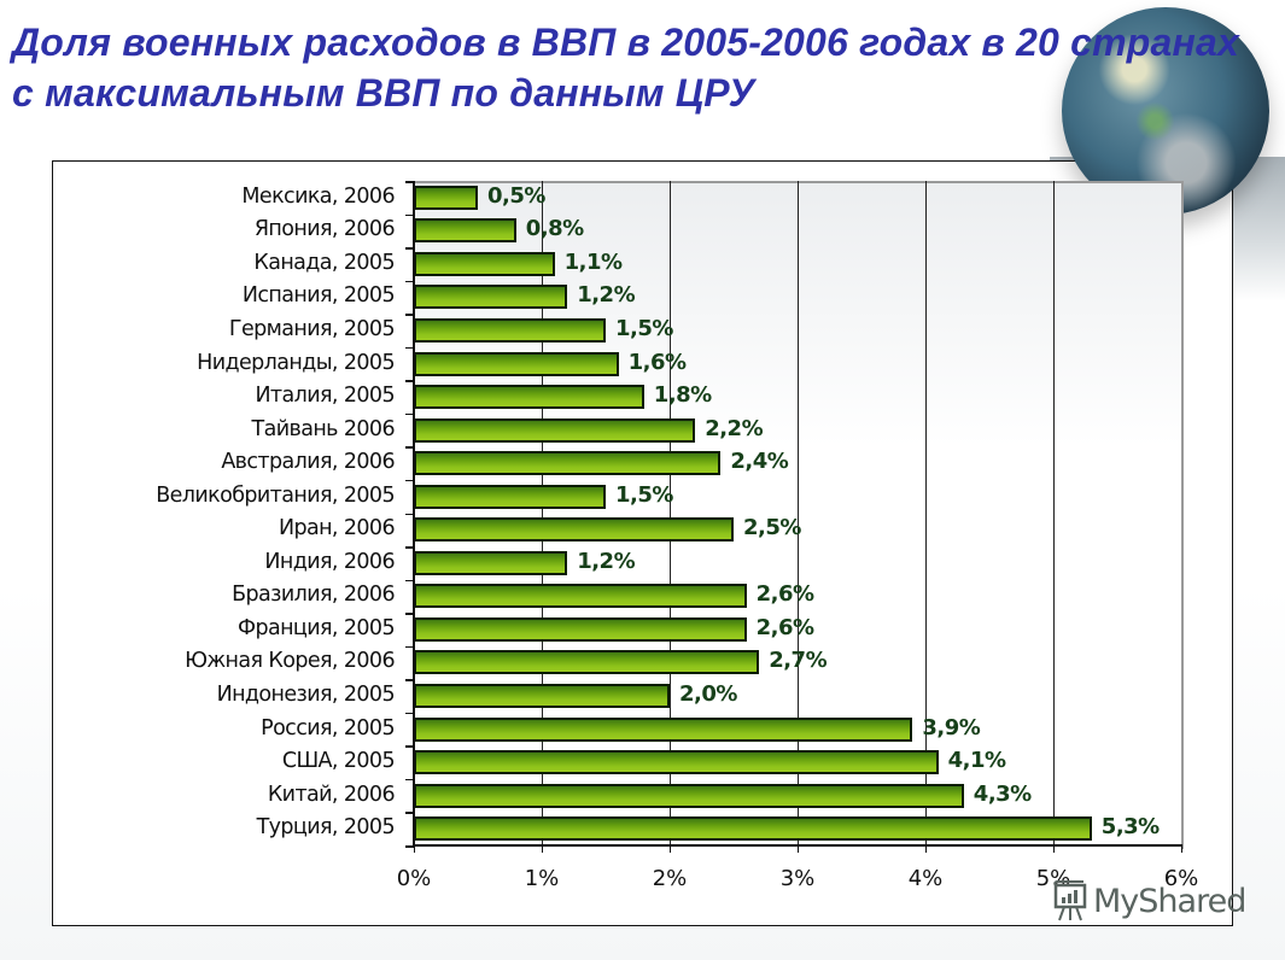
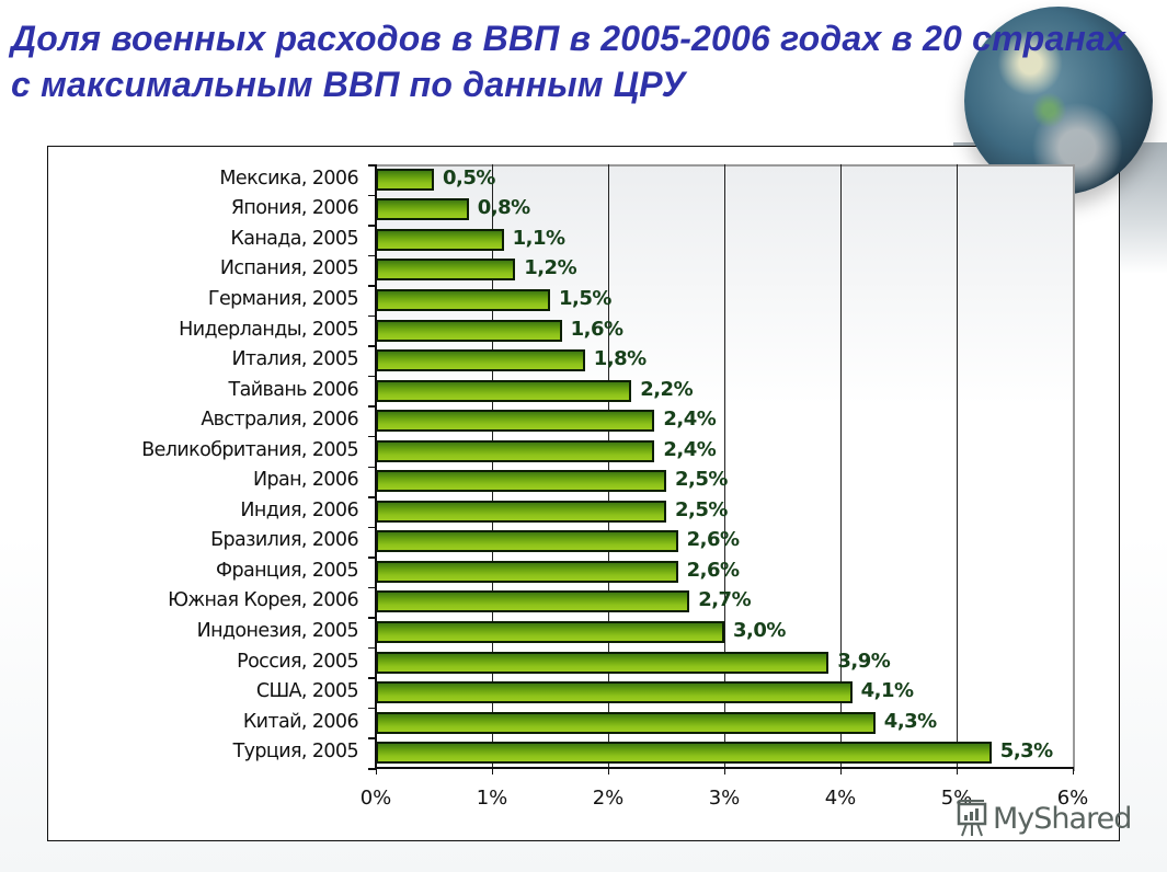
Великобритания, 2005: 1,5% -> 2,4%
Индия, 2006: 1,2% -> 2,5%
Индонезия, 2005: 2,0% -> 3,0%
